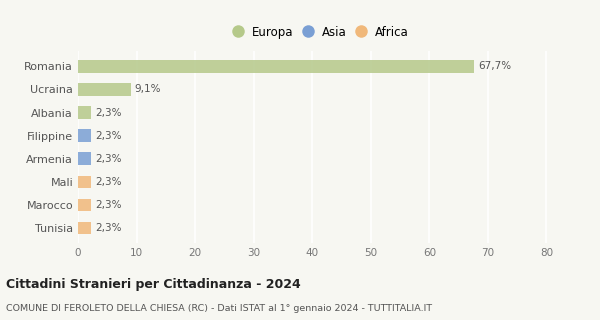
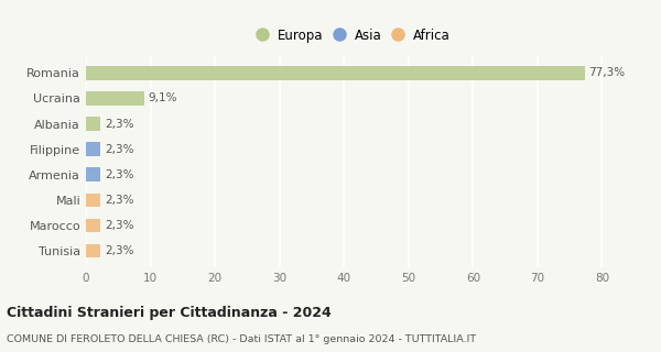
Romania: 67,7% -> 77,3%
